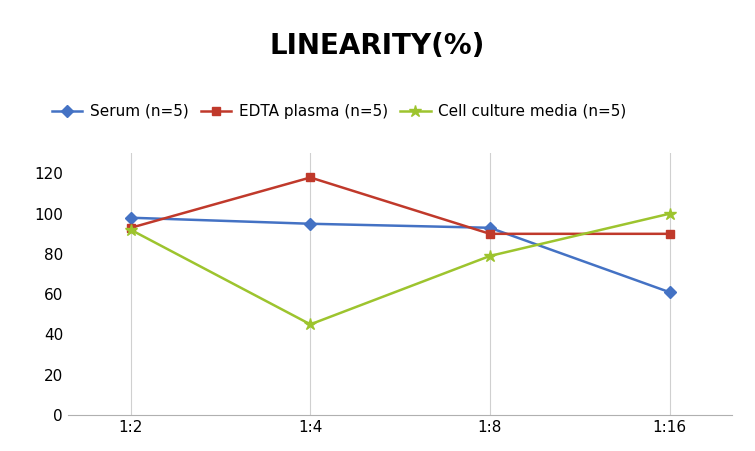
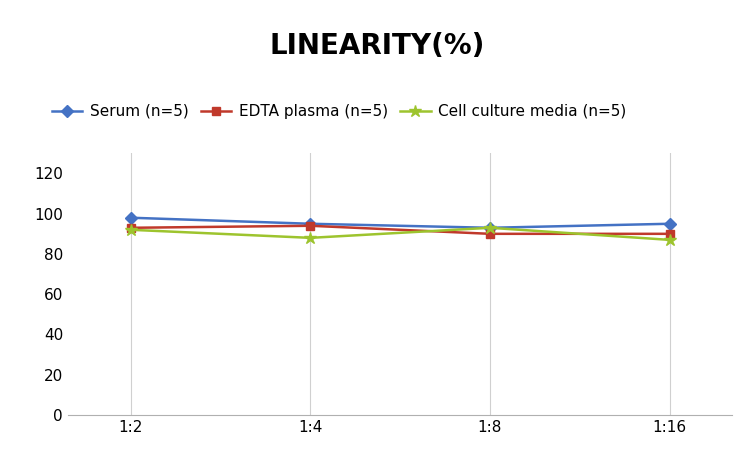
EDTA plasma (n=5)/1:4: 118 -> 94
Cell culture media (n=5)/1:4: 45 -> 88
Cell culture media (n=5)/1:8: 79 -> 93
Serum (n=5)/1:16: 61 -> 95
Cell culture media (n=5)/1:16: 100 -> 87
